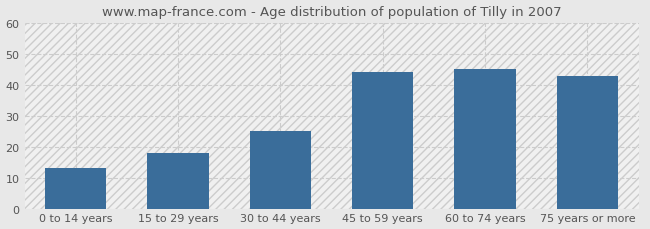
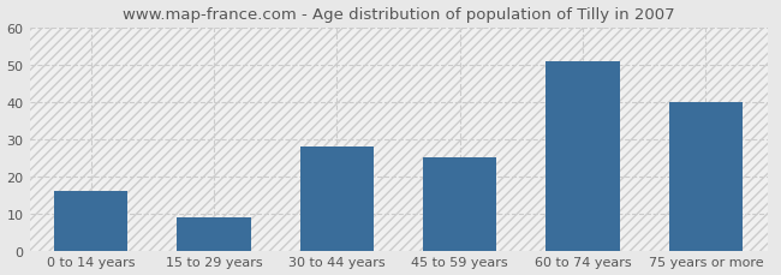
0 to 14 years: 13 -> 16
15 to 29 years: 18 -> 9
30 to 44 years: 25 -> 28
45 to 59 years: 44 -> 25
60 to 74 years: 45 -> 51
75 years or more: 43 -> 40
